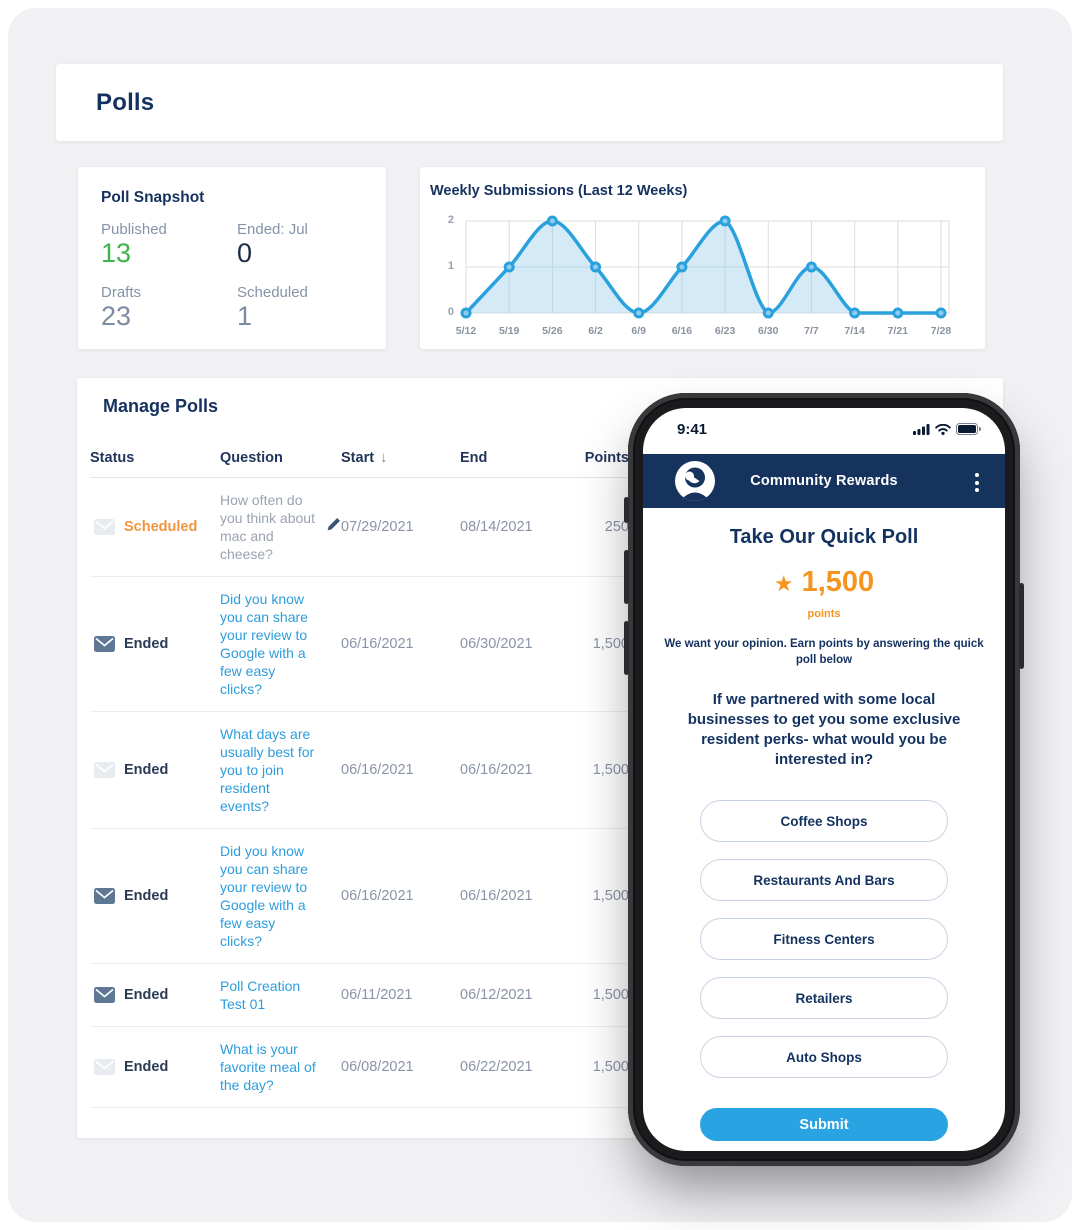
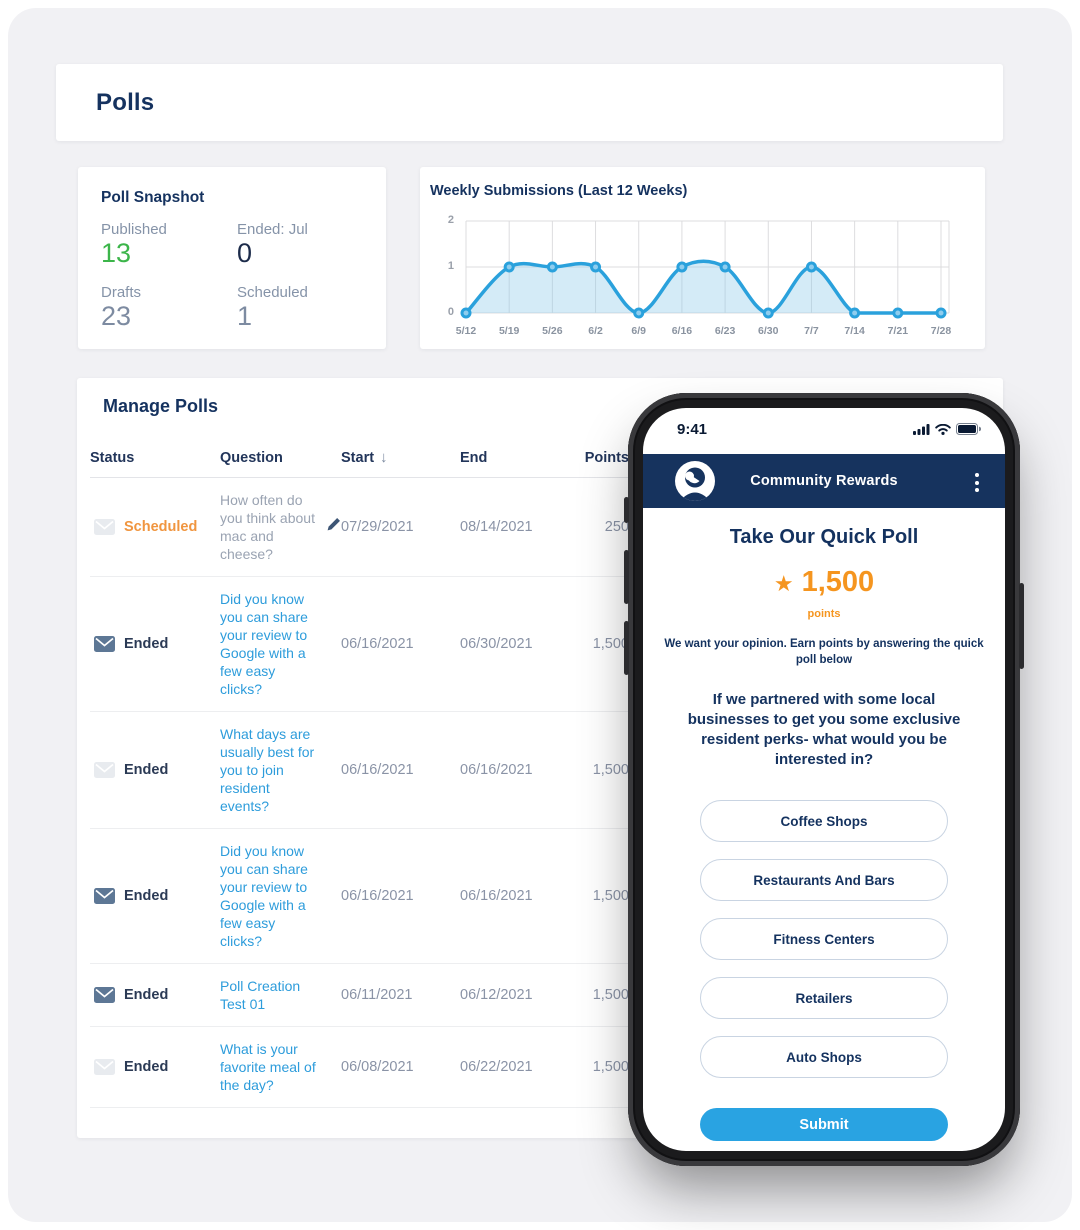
5/26: 2 -> 1
6/23: 2 -> 1
